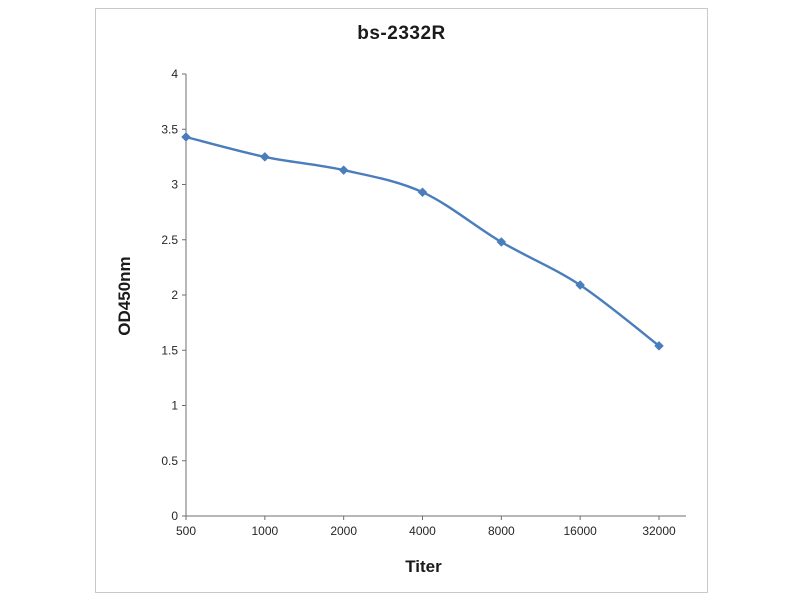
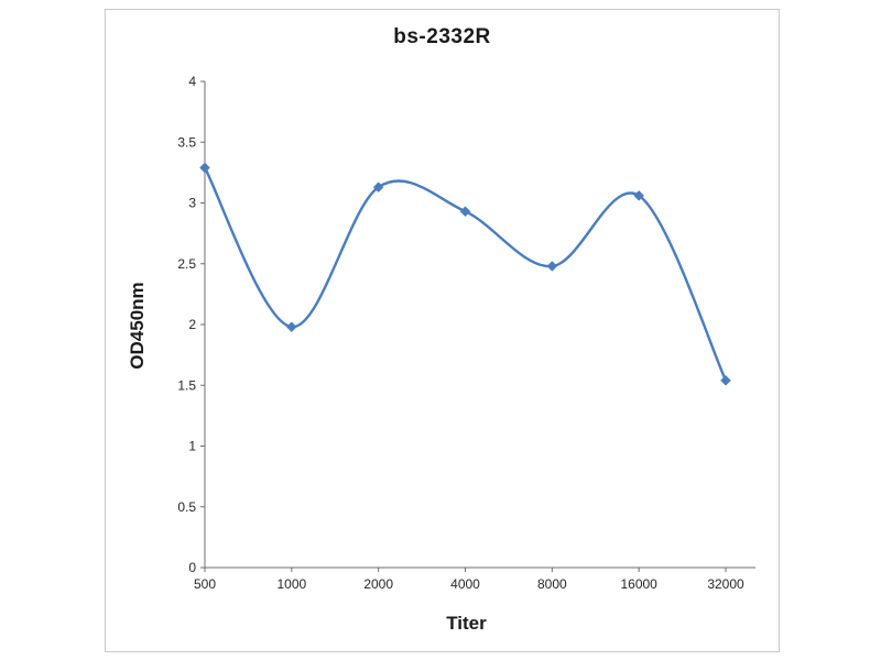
500: 3.43 -> 3.29
1000: 3.25 -> 1.98
16000: 2.09 -> 3.06
